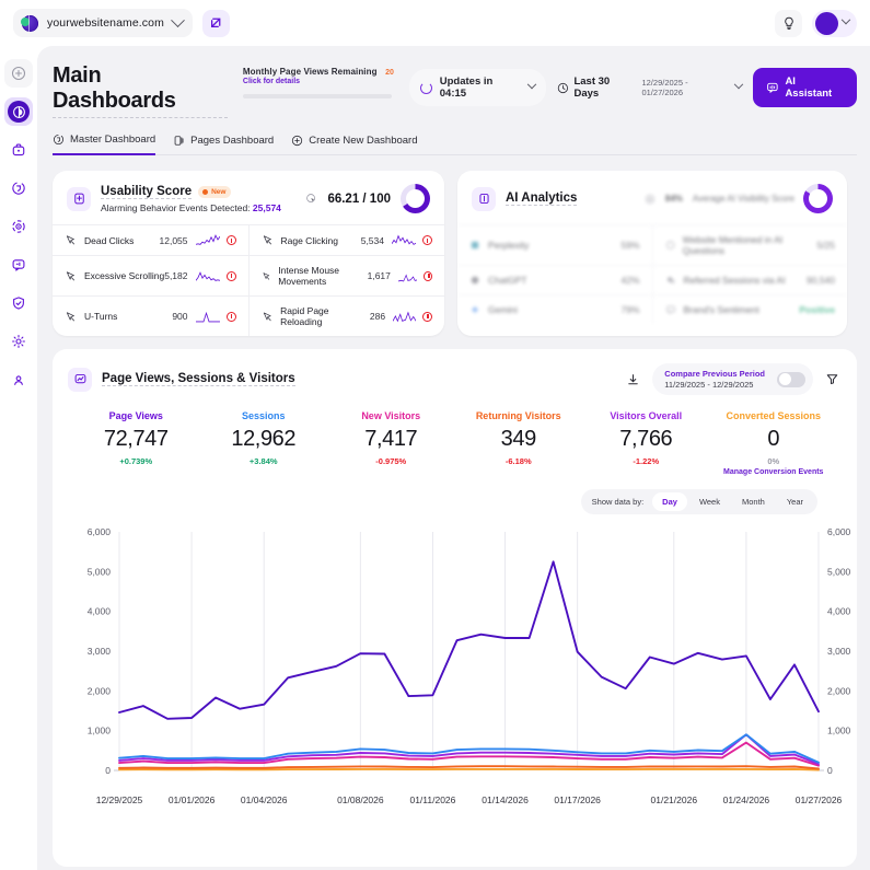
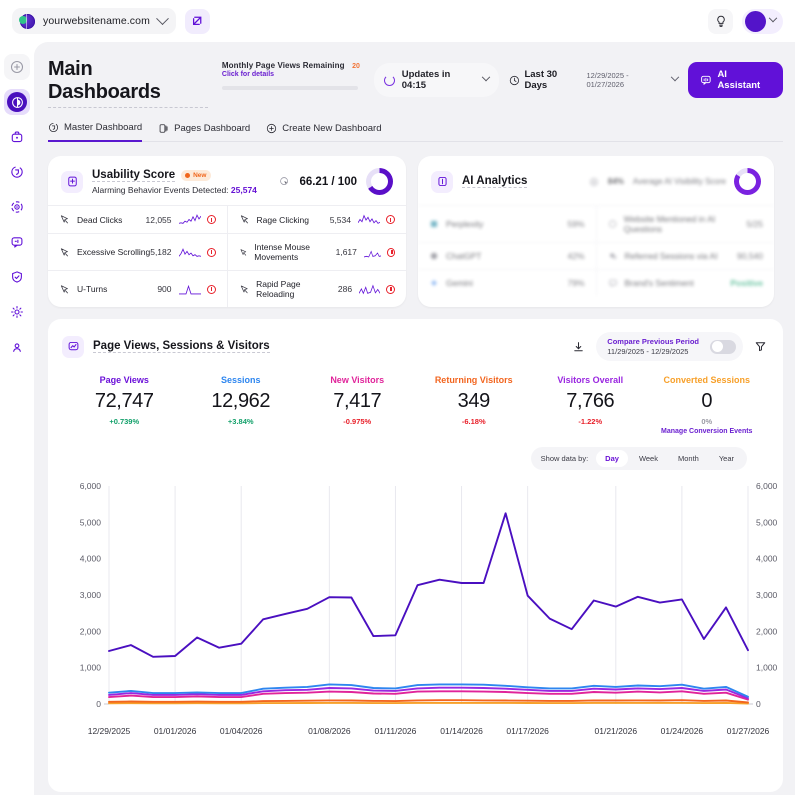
Sessions/01/24/2026: 900 -> 500
Visitors Overall/01/24/2026: 900 -> 400
New Visitors/01/24/2026: 700 -> 400
